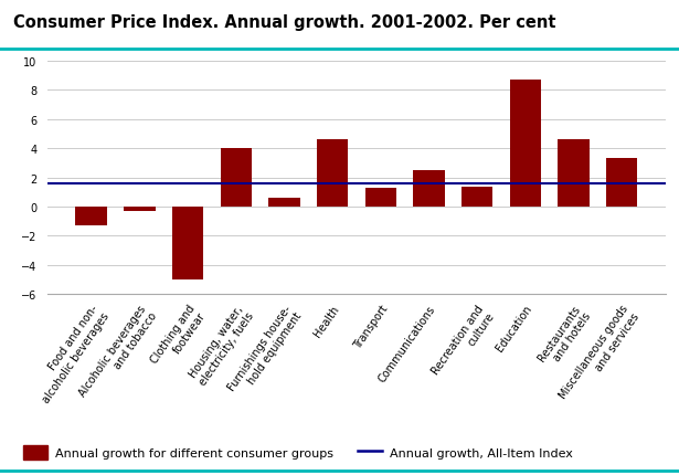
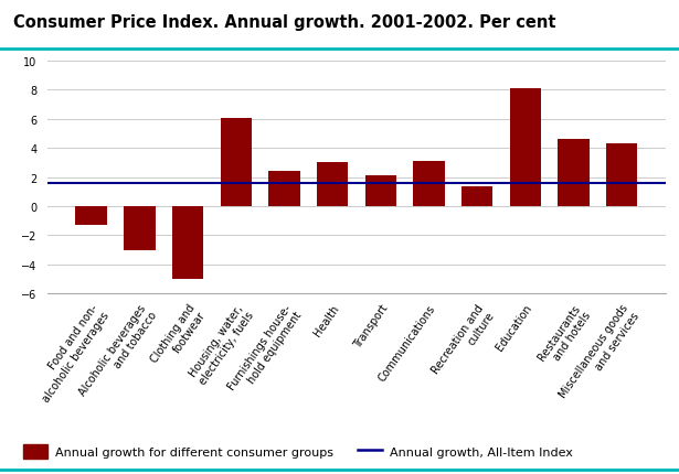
Alcoholic beverages and tobacco: -0.3 -> -3.0
Housing, water, electricity, fuels: 4.0 -> 6.1
Furnishings house- hold equipment: 0.6 -> 2.4
Health: 4.6 -> 3.0
Transport: 1.3 -> 2.1
Communications: 2.5 -> 3.1
Education: 8.7 -> 8.1
Miscellaneous goods and services: 3.3 -> 4.3
